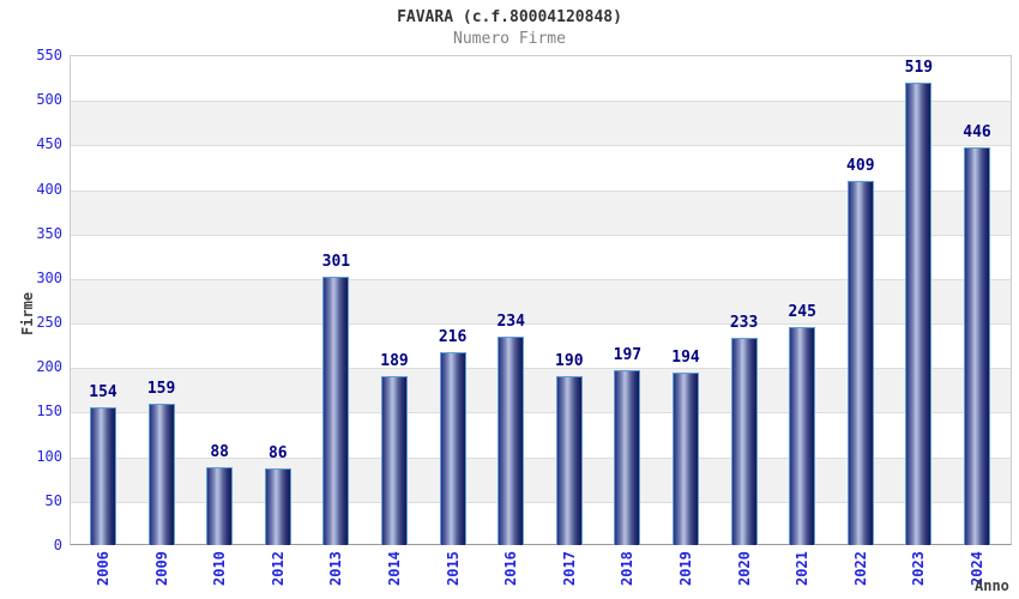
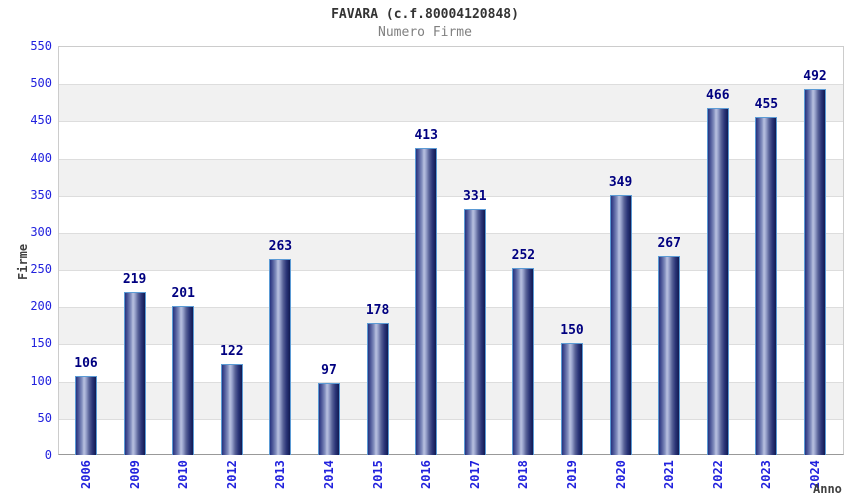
2006: 154 -> 106
2009: 159 -> 219
2010: 88 -> 201
2012: 86 -> 122
2013: 301 -> 263
2014: 189 -> 97
2015: 216 -> 178
2016: 234 -> 413
2017: 190 -> 331
2018: 197 -> 252
2019: 194 -> 150
2020: 233 -> 349
2021: 245 -> 267
2022: 409 -> 466
2023: 519 -> 455
2024: 446 -> 492
